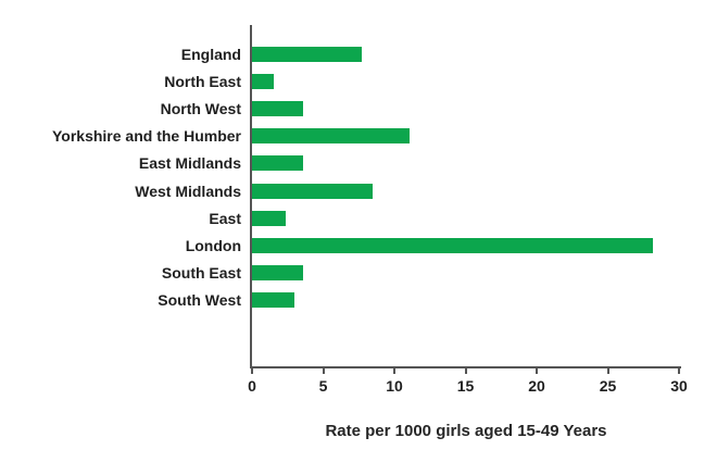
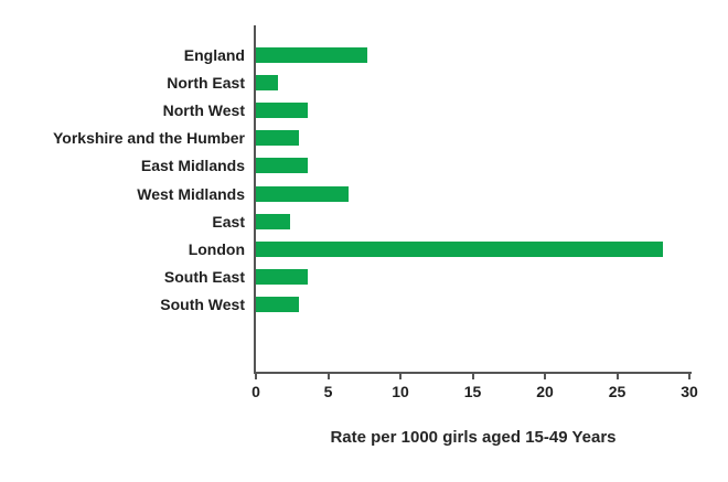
Yorkshire and the Humber: 11.1 -> 3.0
West Midlands: 8.5 -> 6.4
